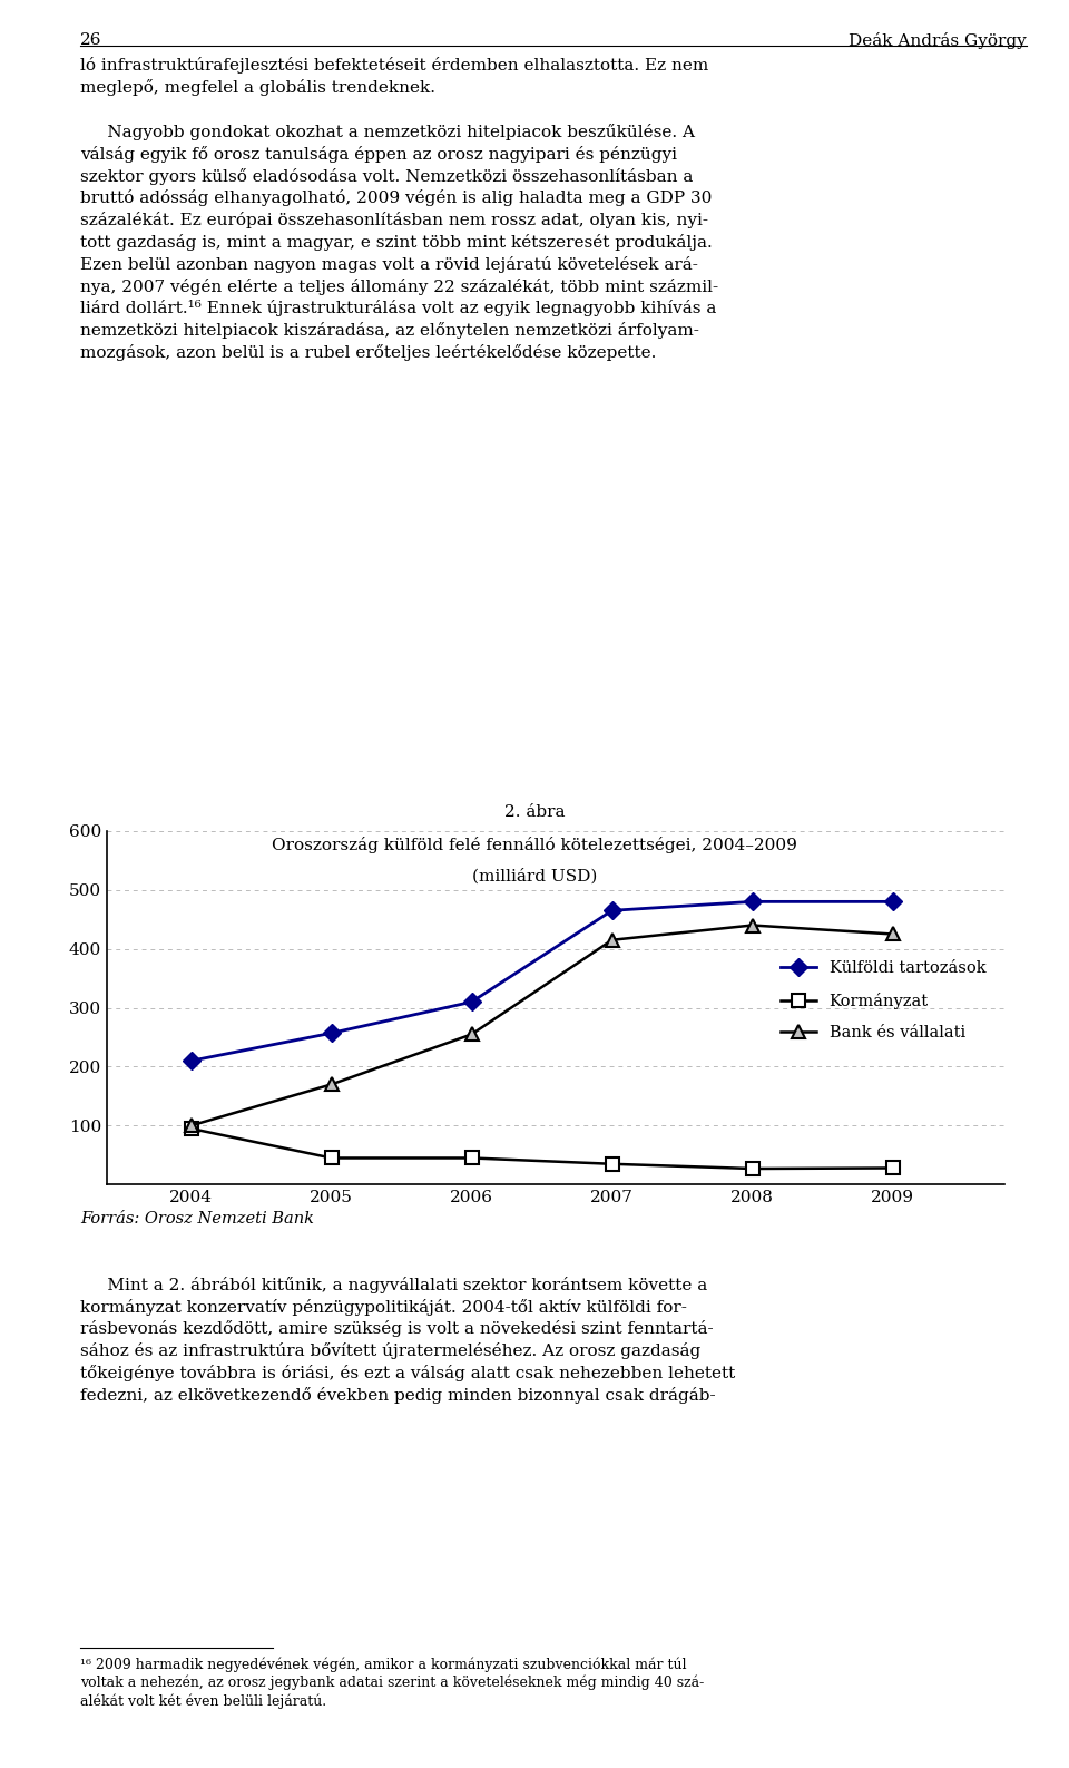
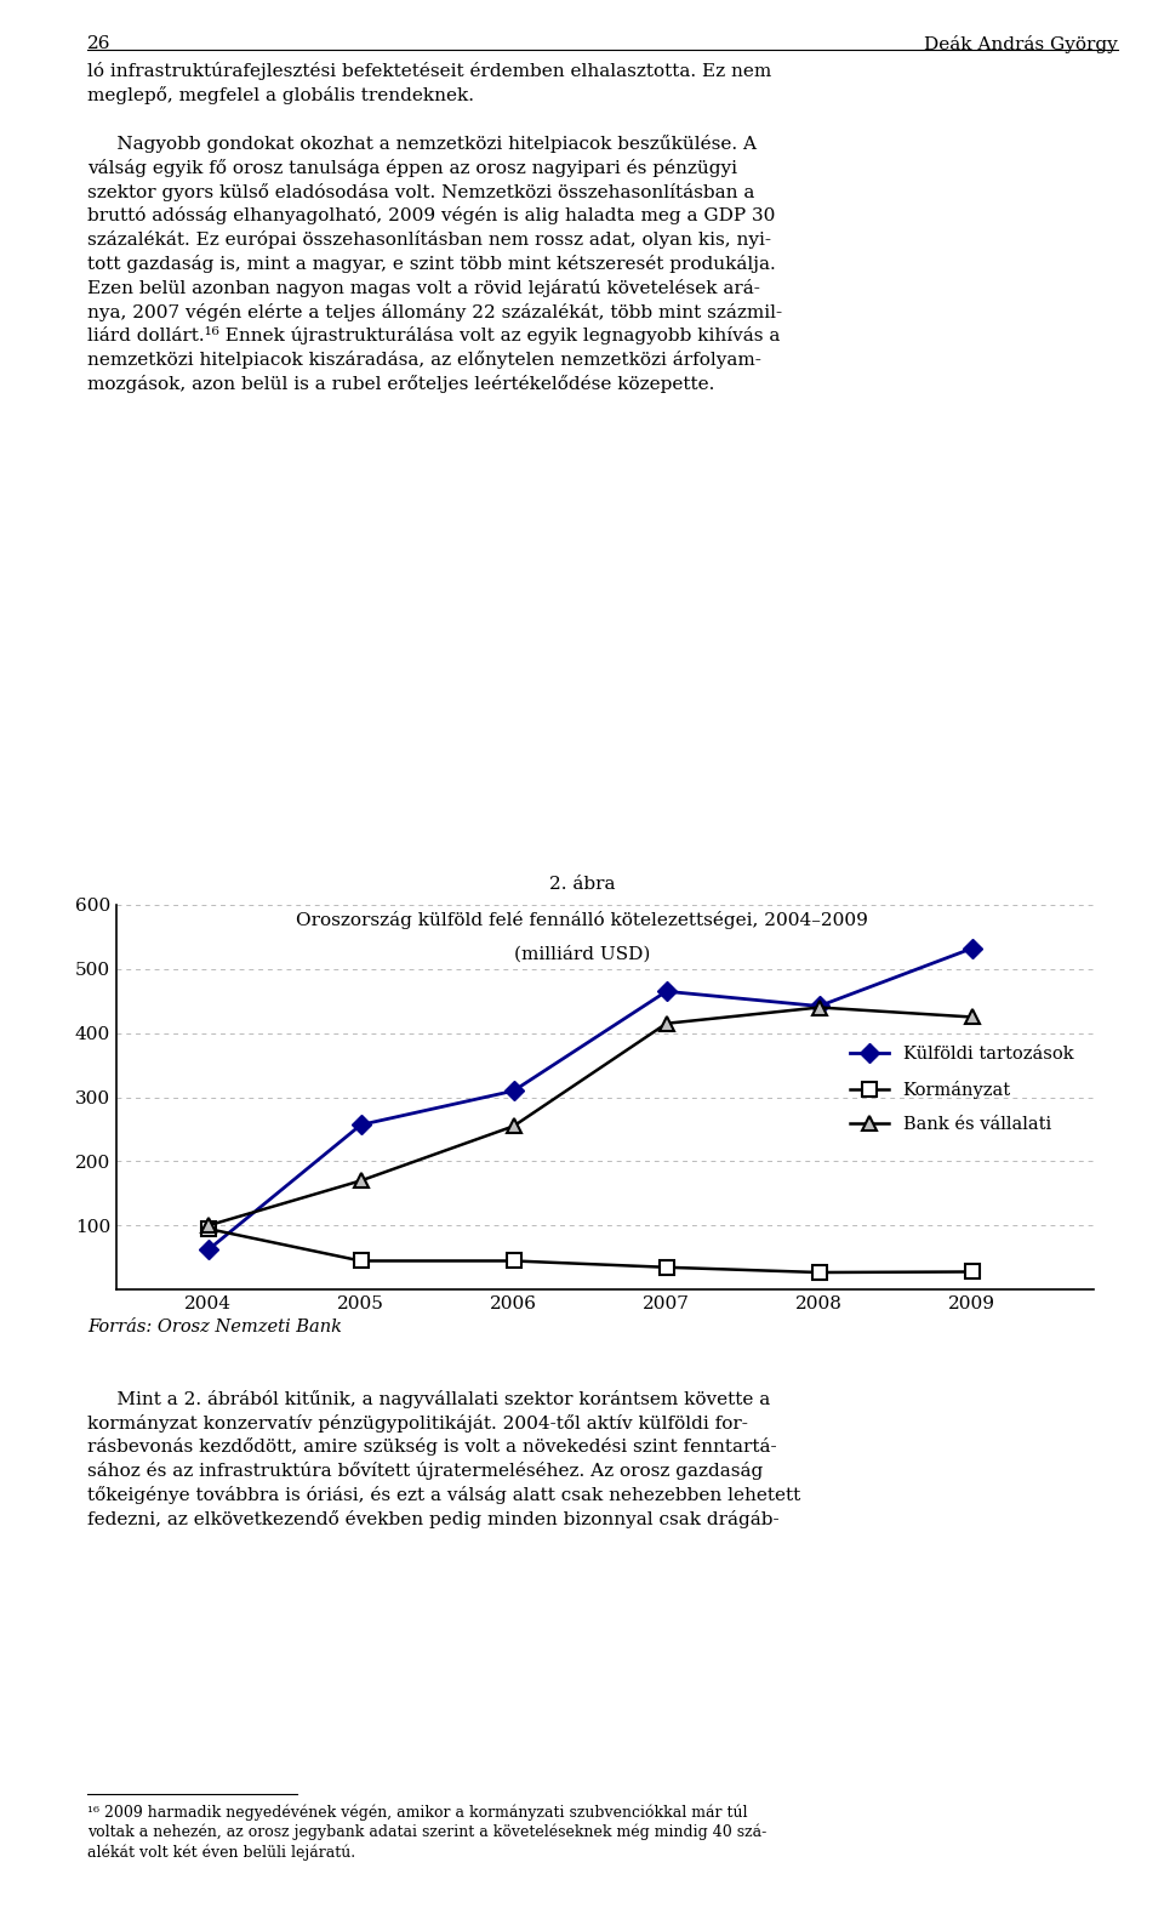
Külföldi tartozások/2004: 210 -> 62
Külföldi tartozások/2008: 480 -> 442
Külföldi tartozások/2009: 480 -> 532
